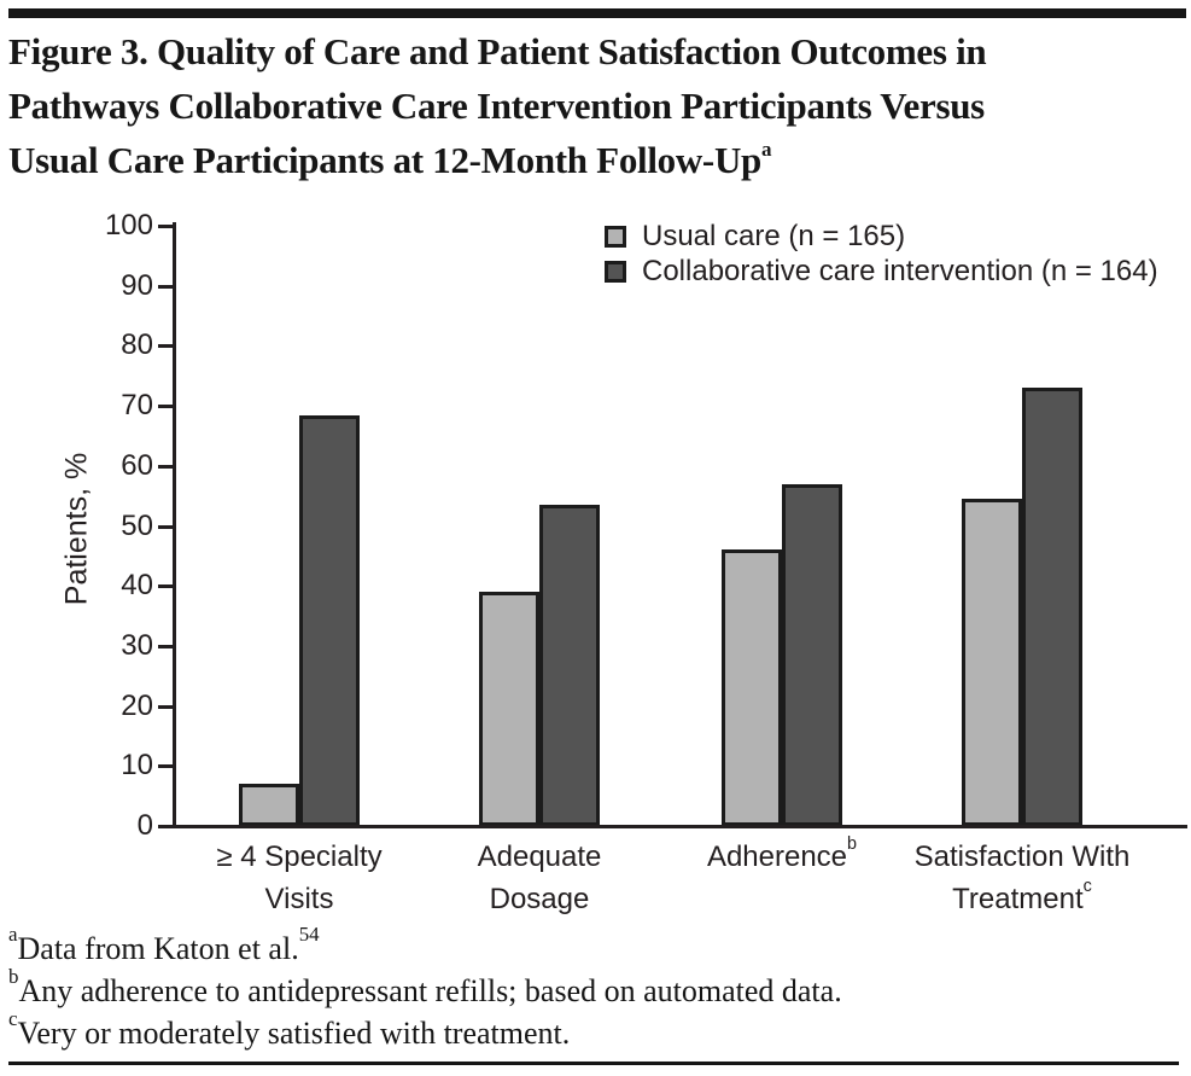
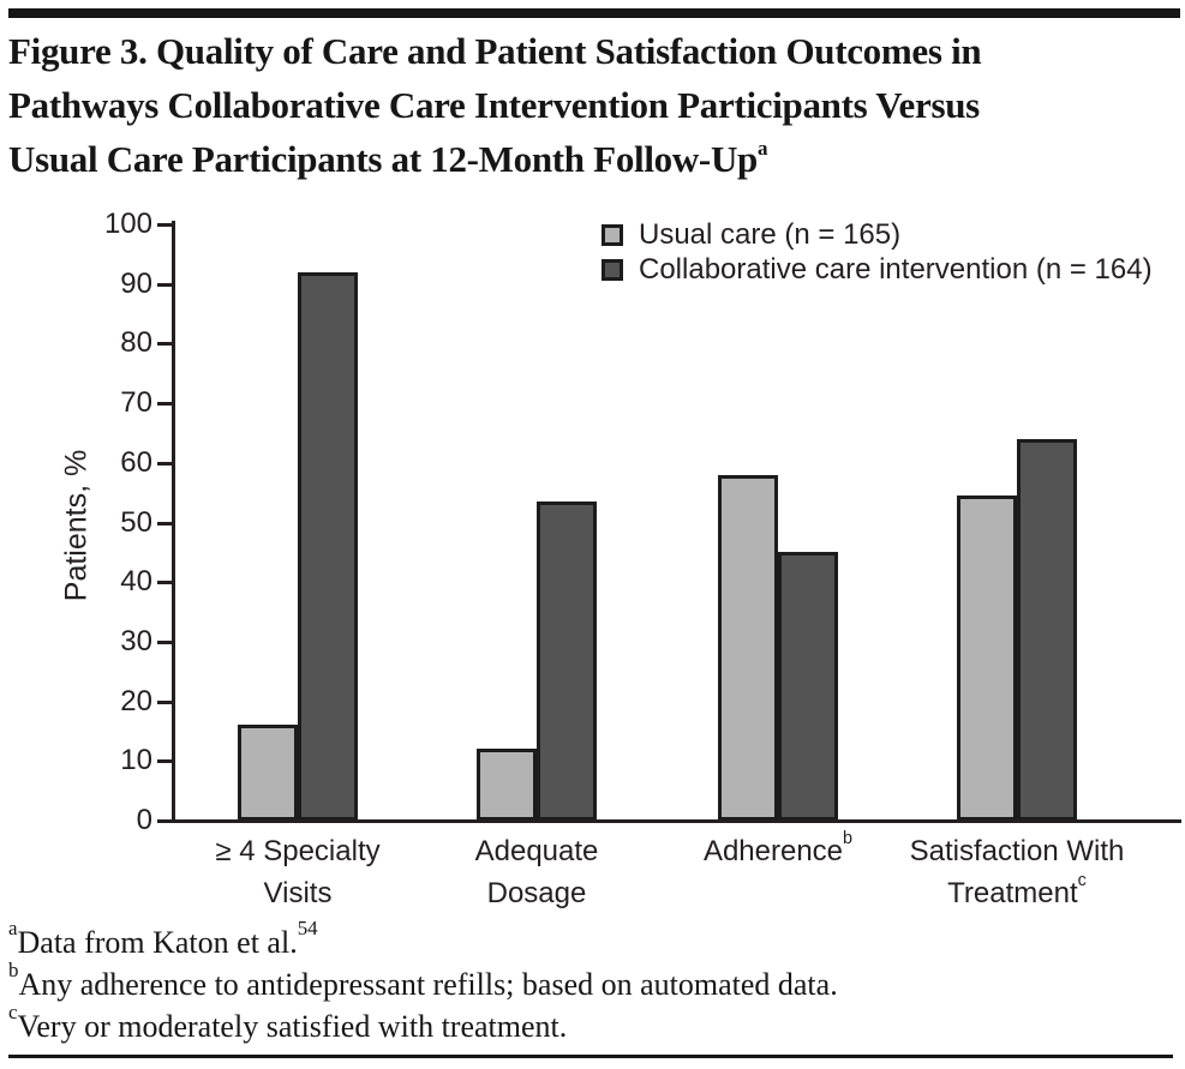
Usual care (n = 165)/≥ 4 Specialty Visits: 7 -> 16
Collaborative care intervention (n = 164)/≥ 4 Specialty Visits: 68 -> 92
Usual care (n = 165)/Adequate Dosage: 39 -> 12
Usual care (n = 165)/Adherence: 46 -> 58
Collaborative care intervention (n = 164)/Adherence: 57 -> 45
Collaborative care intervention (n = 164)/Satisfaction With Treatment: 73 -> 64
